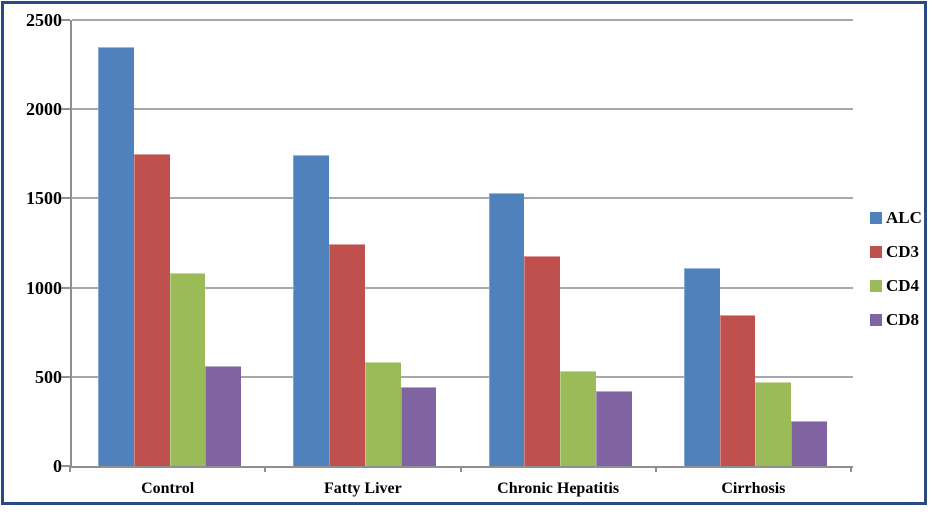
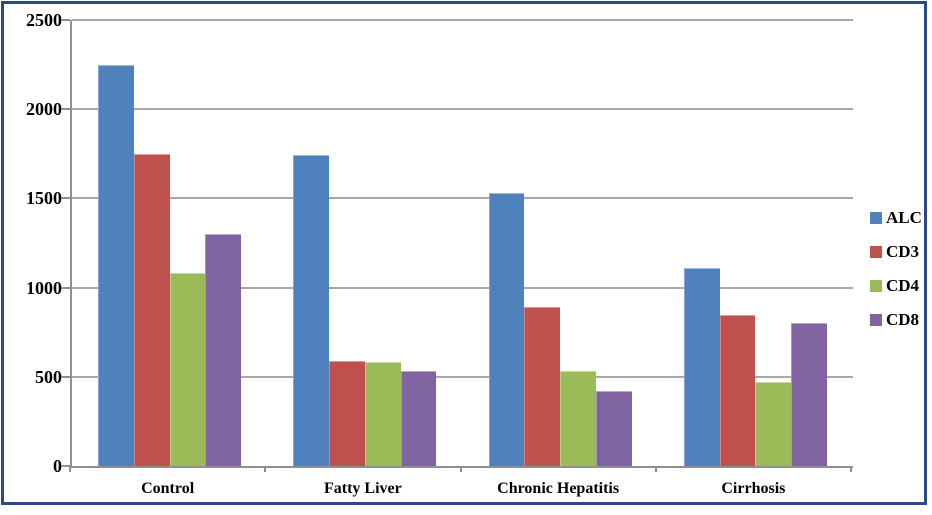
ALC/Control: 2350 -> 2250
CD8/Control: 560 -> 1300
CD3/Fatty Liver: 1240 -> 590
CD8/Fatty Liver: 440 -> 530
CD3/Chronic Hepatitis: 1180 -> 890
CD8/Cirrhosis: 250 -> 800
